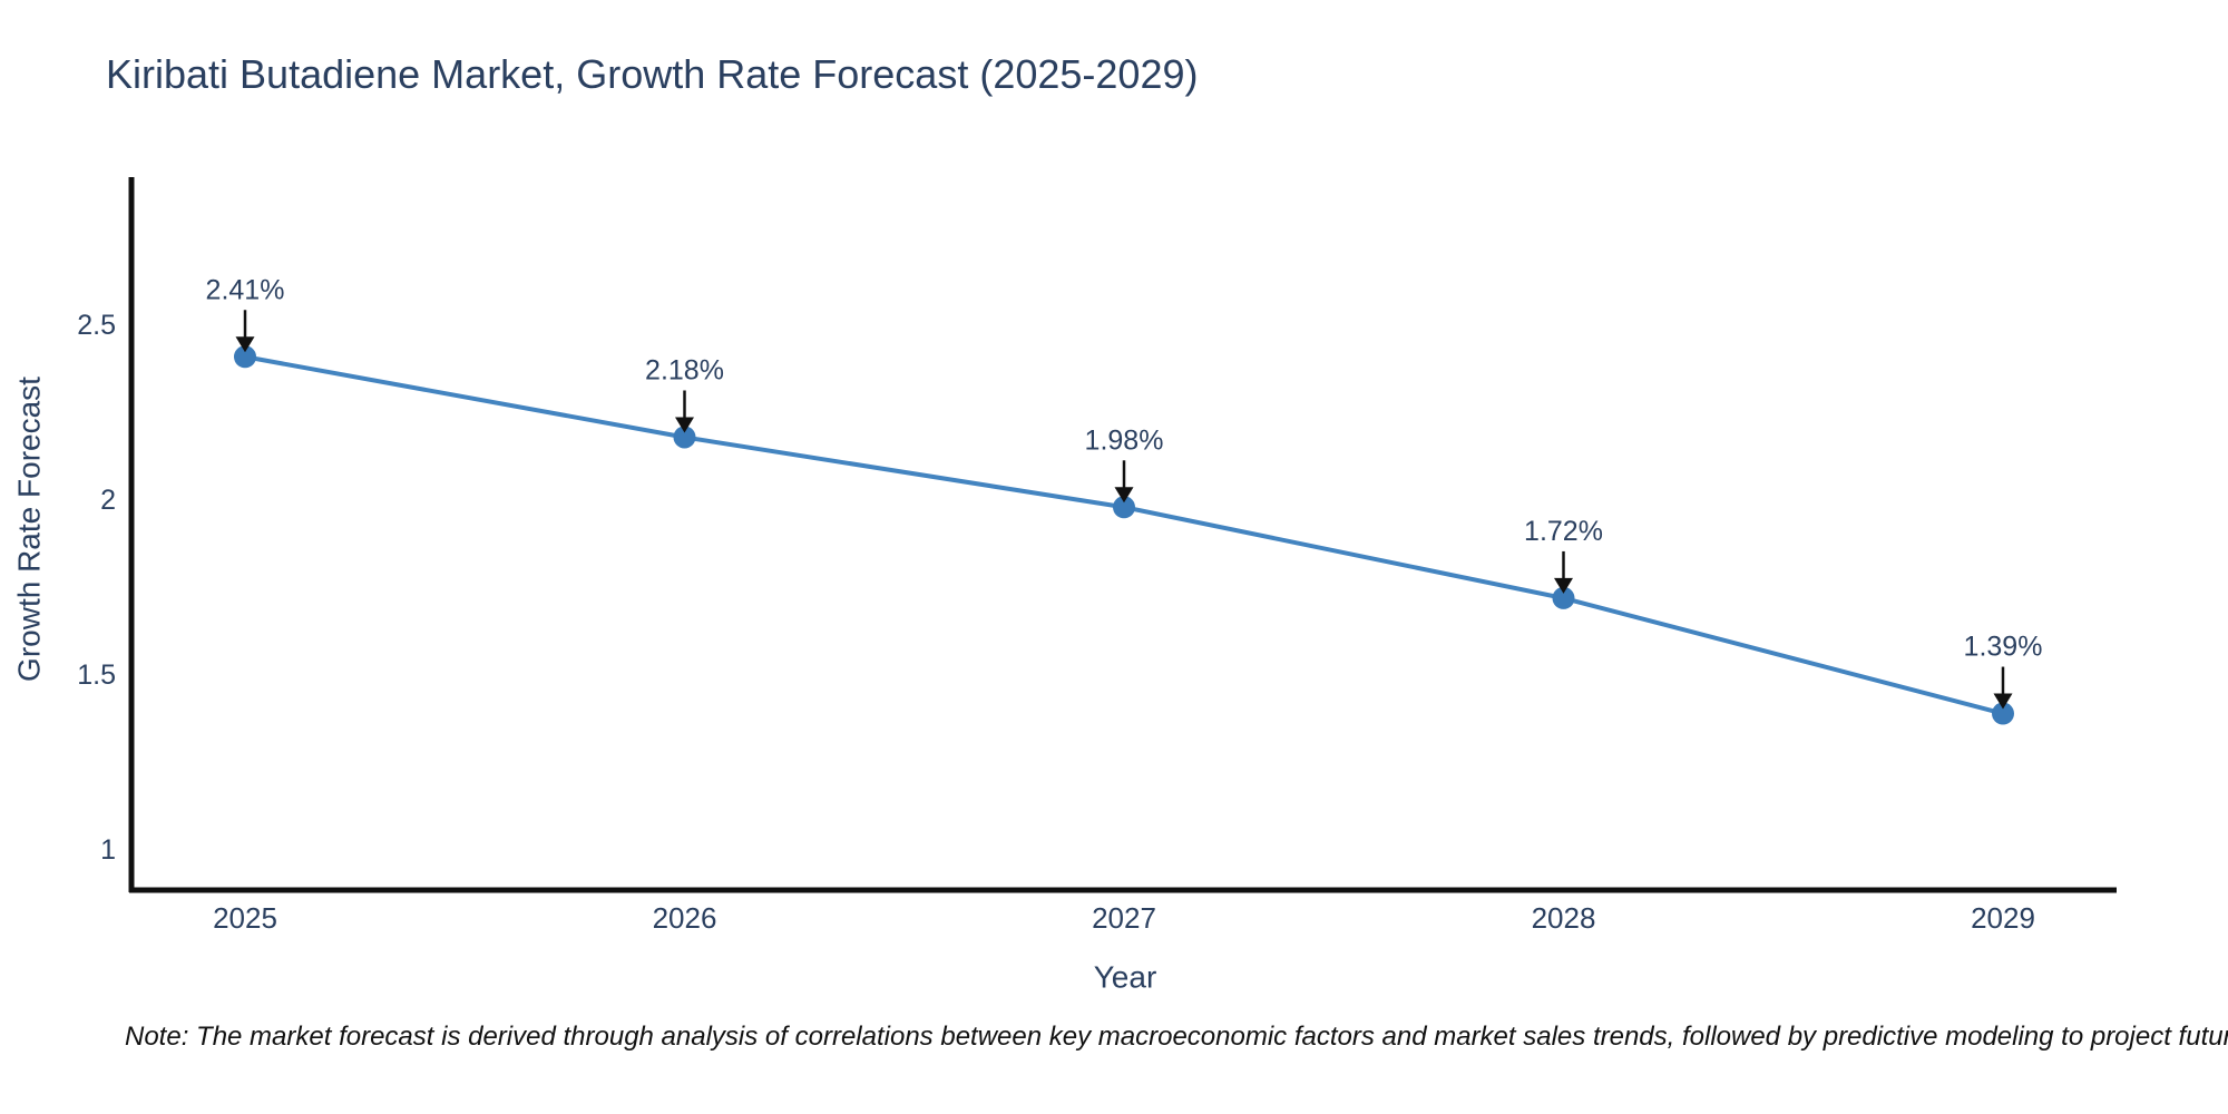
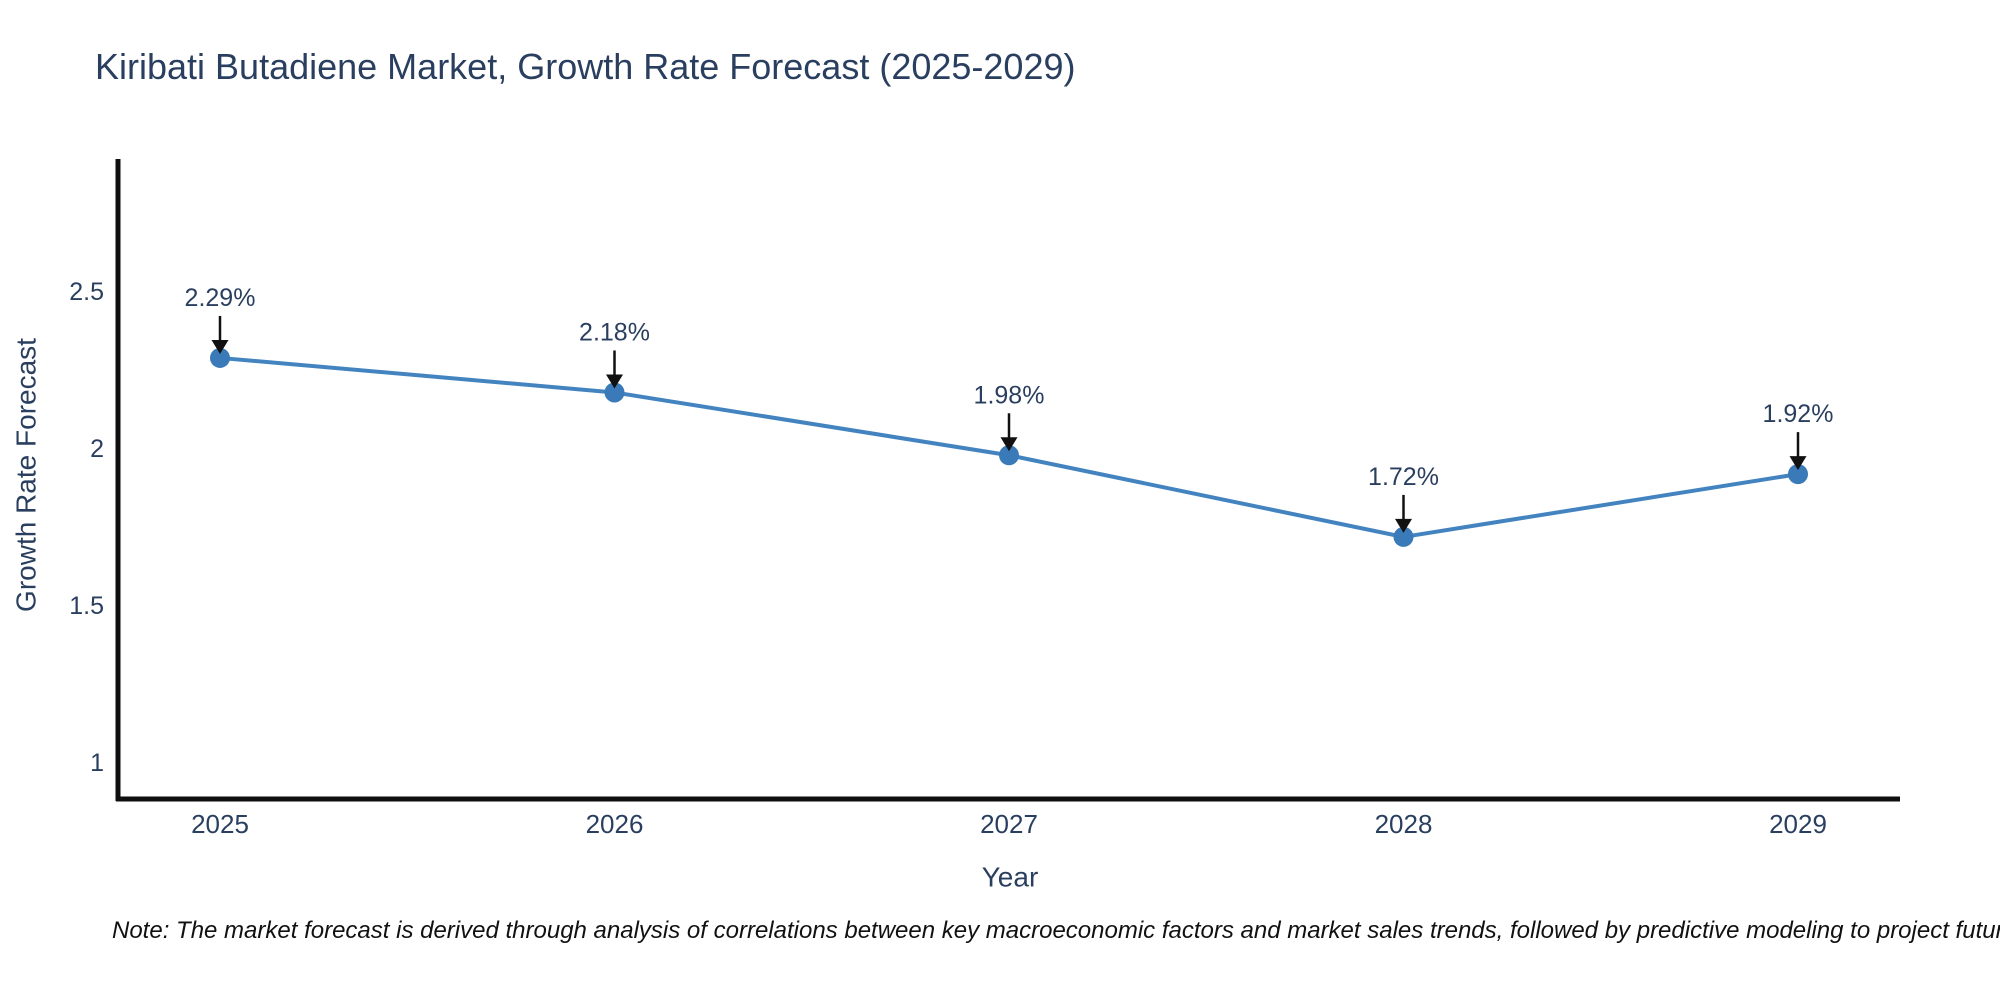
2025: 2.41% -> 2.29%
2029: 1.39% -> 1.92%
